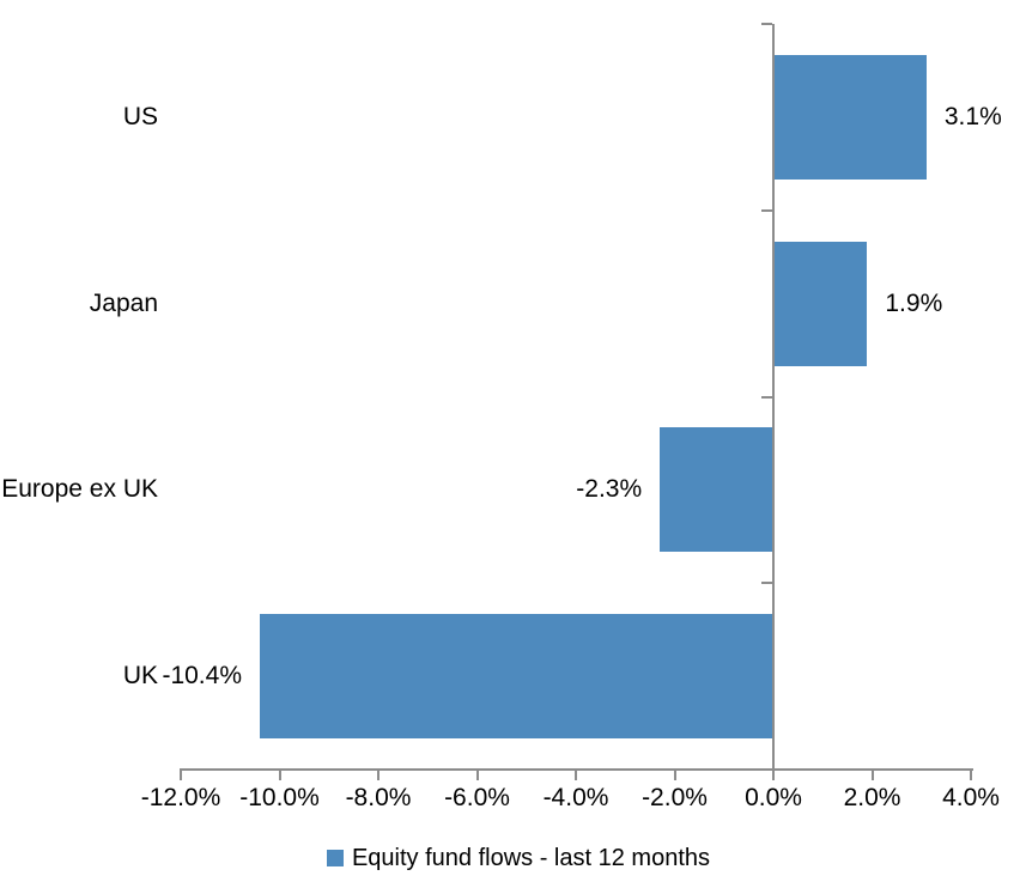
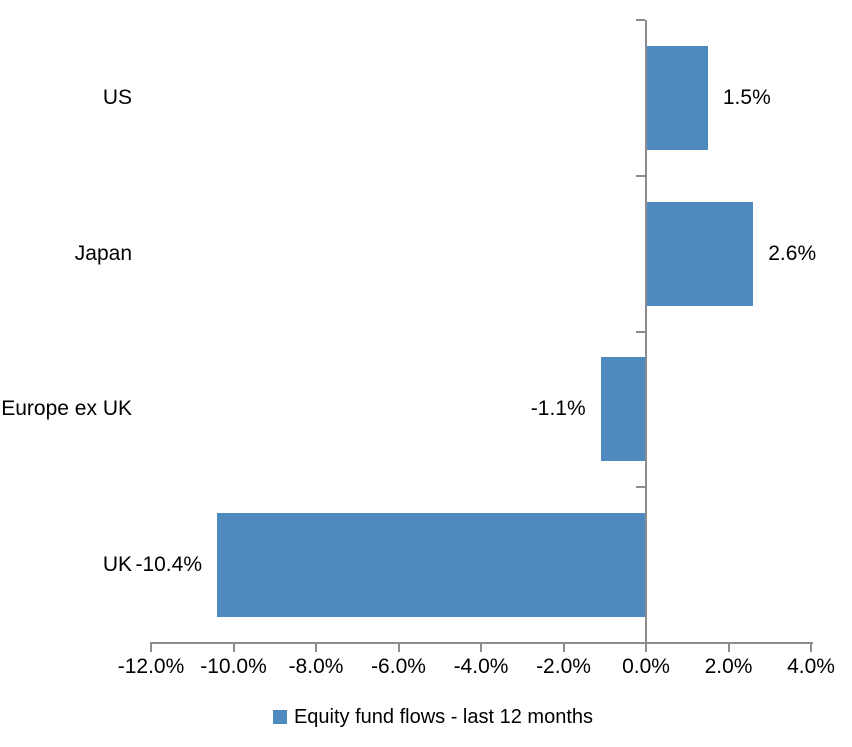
US: 3.1% -> 1.5%
Japan: 1.9% -> 2.6%
Europe ex UK: -2.3% -> -1.1%
